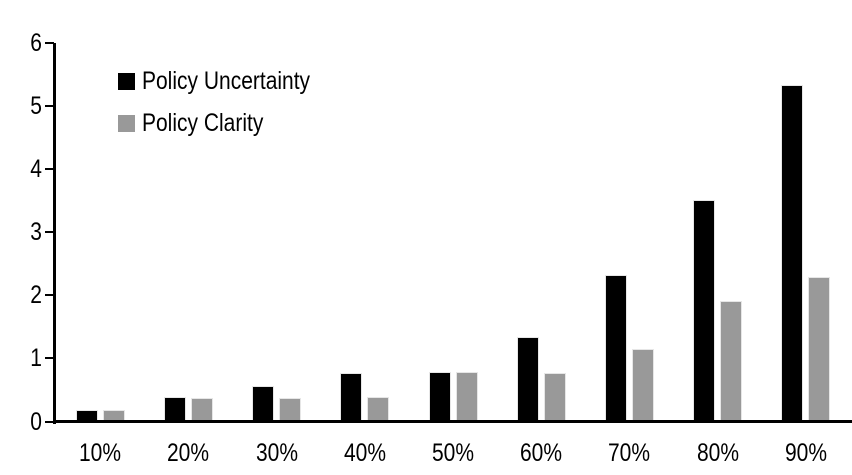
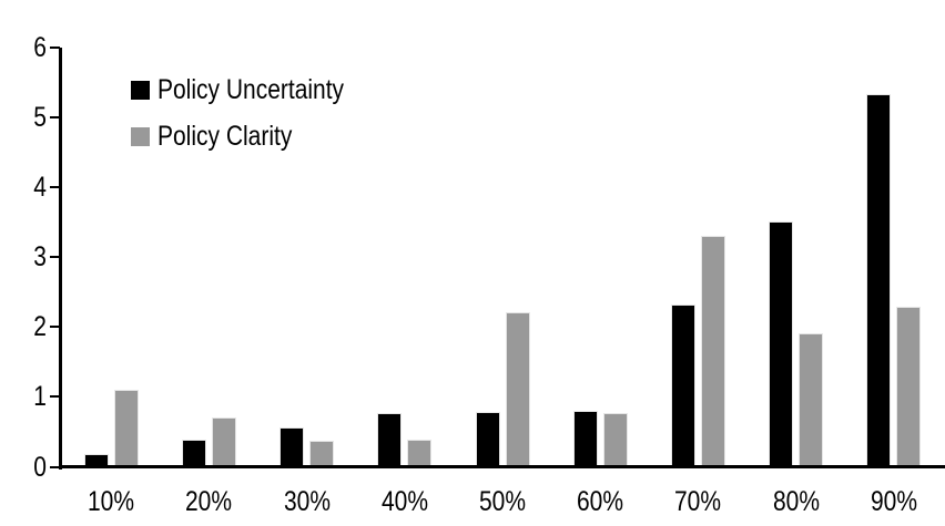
Policy Clarity/10%: 0.2 -> 1.1
Policy Clarity/20%: 0.4 -> 0.7
Policy Clarity/50%: 0.8 -> 2.2
Policy Uncertainty/60%: 1.3 -> 0.8
Policy Clarity/70%: 1.1 -> 3.3
